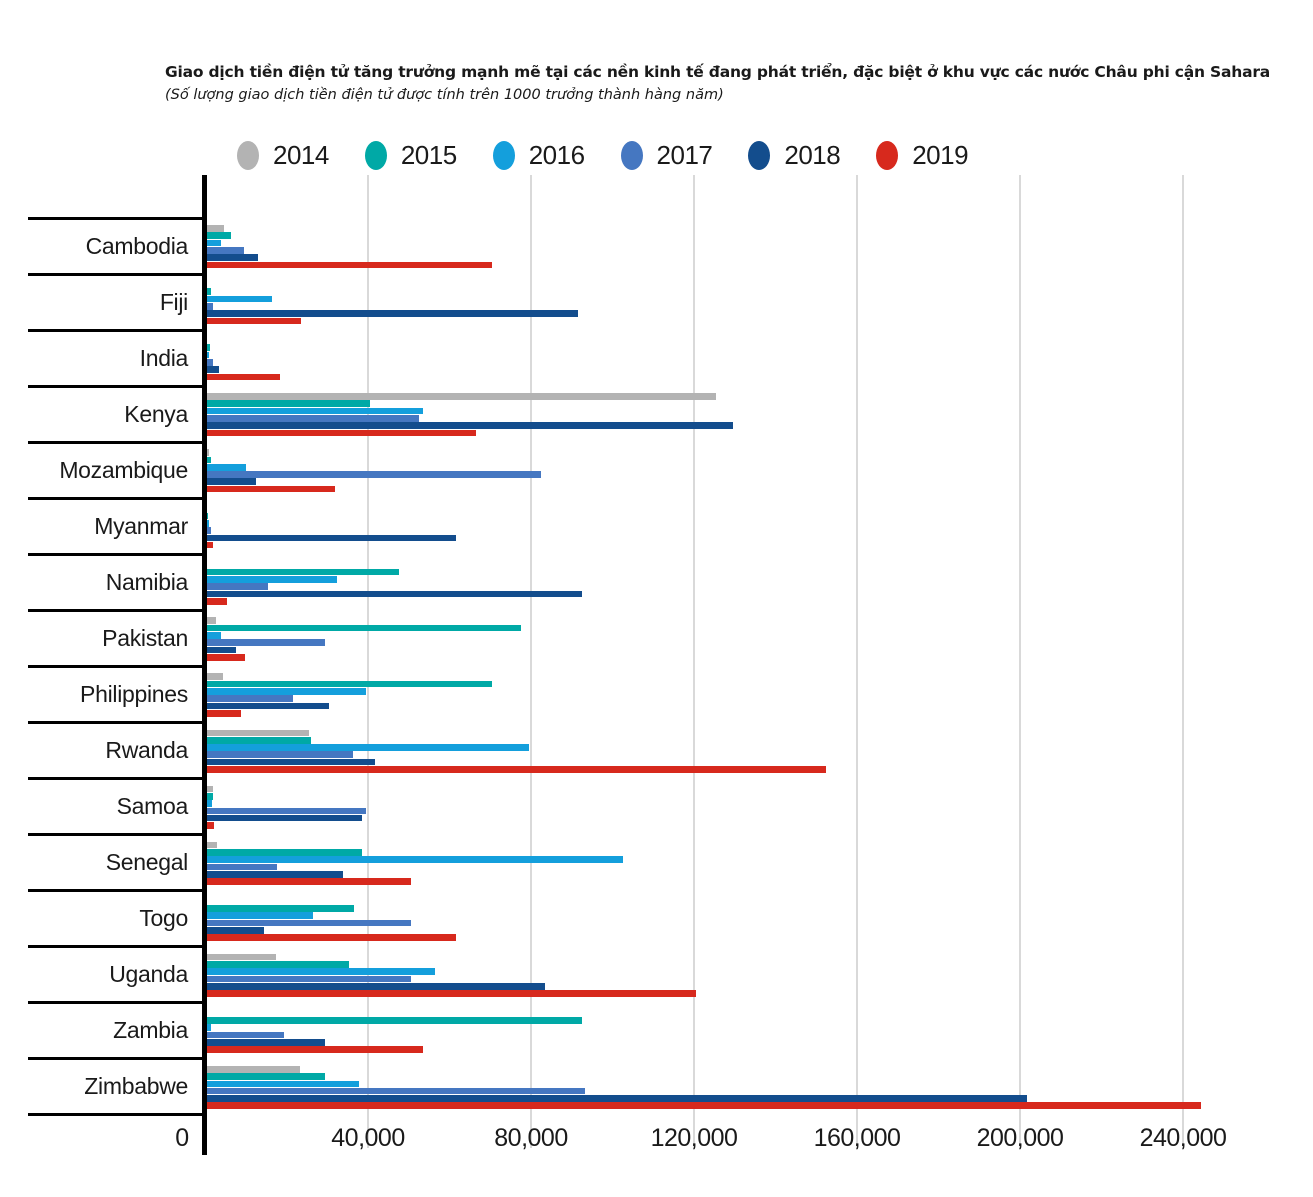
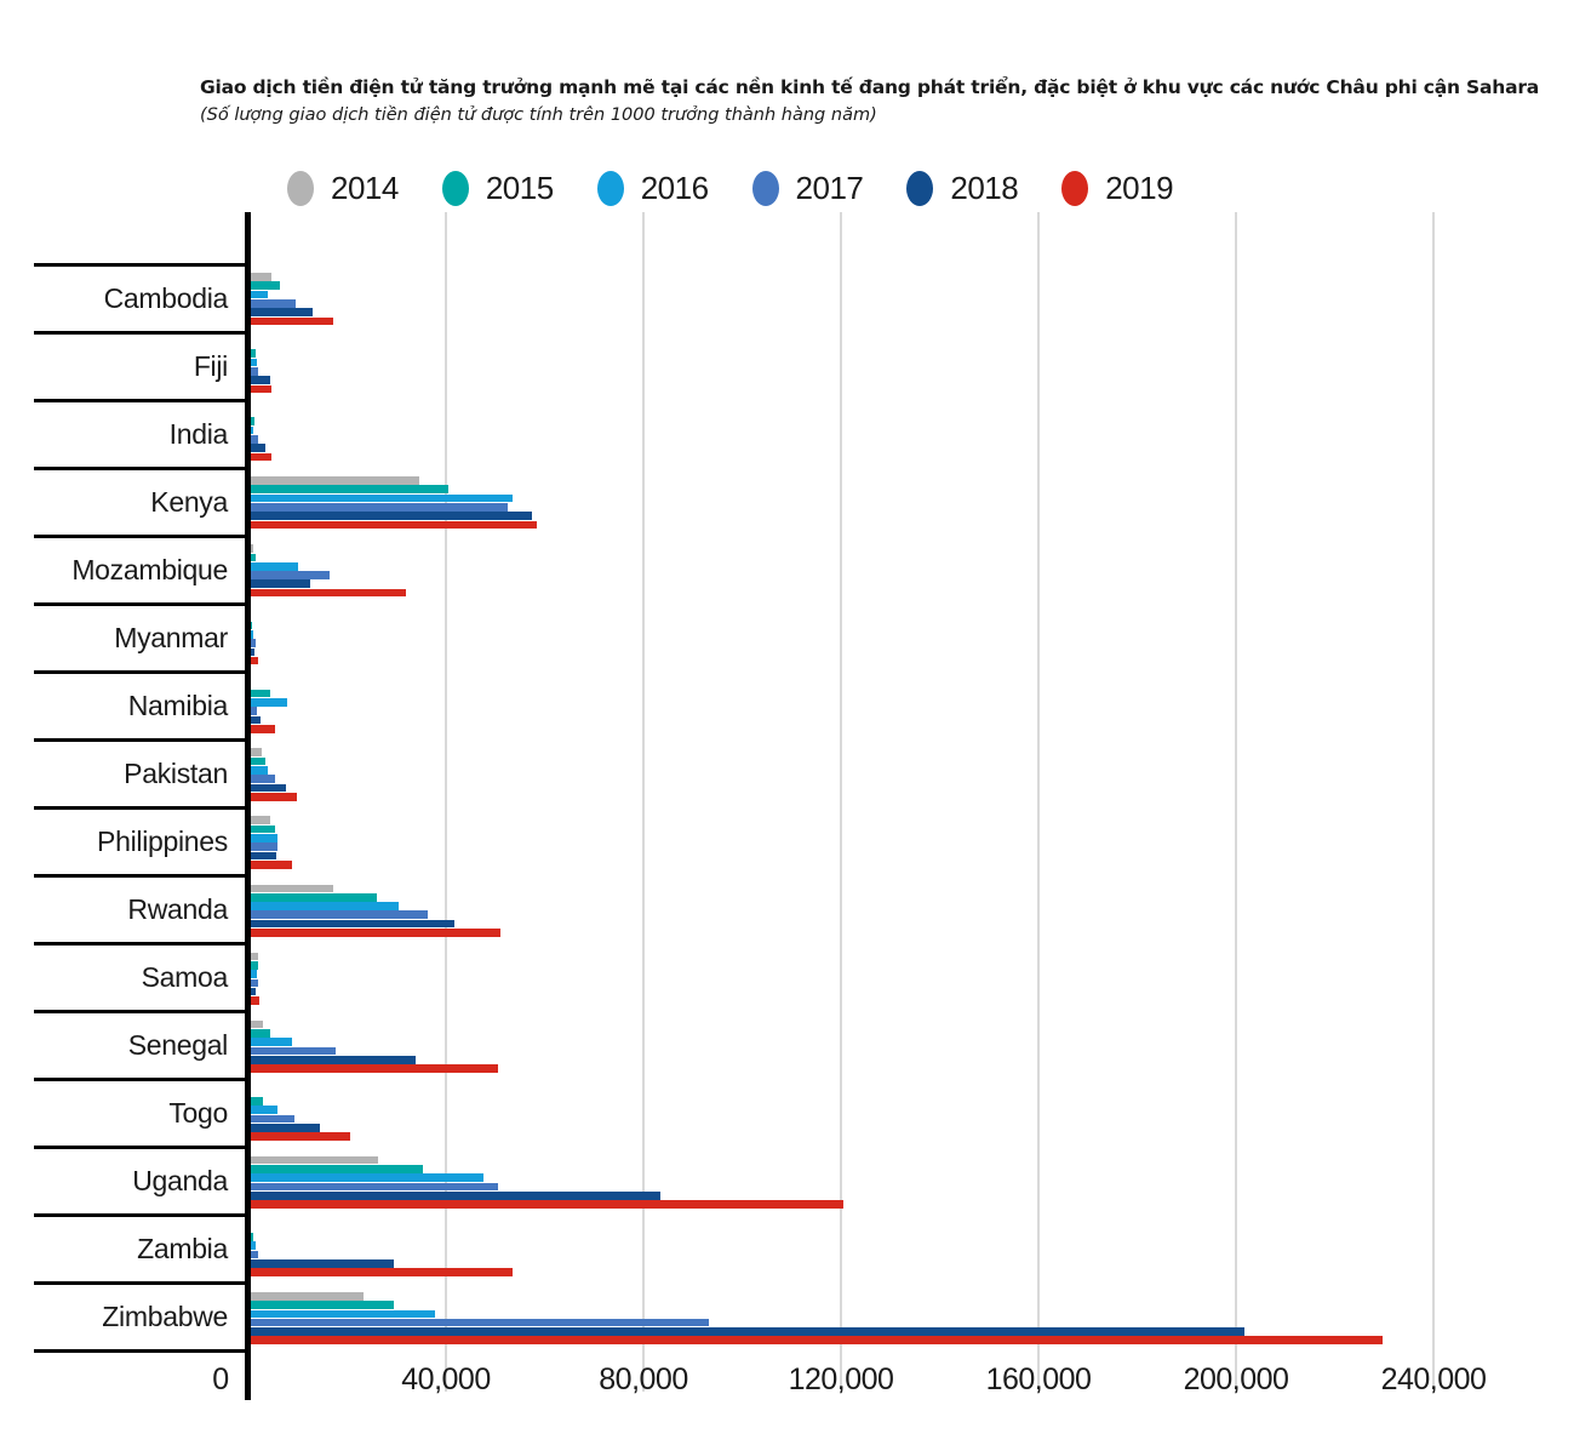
2019/Cambodia: 70000 -> 17000
2016/Fiji: 16000 -> 1000
2018/Fiji: 91000 -> 4000
2019/Fiji: 23000 -> 4000
2019/India: 18000 -> 4000
2014/Kenya: 125000 -> 34000
2018/Kenya: 129000 -> 57000
2019/Kenya: 66000 -> 58000
2017/Mozambique: 82000 -> 16000
2018/Myanmar: 61000 -> 1000
2015/Namibia: 47000 -> 4000
2016/Namibia: 32000 -> 7000
2017/Namibia: 15000 -> 1000
2018/Namibia: 92000 -> 2000
2015/Pakistan: 77000 -> 3000
2017/Pakistan: 29000 -> 5000
2015/Philippines: 70000 -> 5000
2016/Philippines: 39000 -> 5000
2017/Philippines: 21000 -> 5000
2018/Philippines: 30000 -> 5000
2014/Rwanda: 25000 -> 17000
2016/Rwanda: 79000 -> 30000
2019/Rwanda: 152000 -> 50000
2017/Samoa: 39000 -> 2000
2018/Samoa: 38000 -> 1000
2015/Senegal: 38000 -> 4000
2016/Senegal: 102000 -> 8000
2015/Togo: 36000 -> 2000
2016/Togo: 26000 -> 5000
2017/Togo: 50000 -> 9000
2019/Togo: 61000 -> 20000
2014/Uganda: 17000 -> 26000
2016/Uganda: 56000 -> 47000
2015/Zambia: 92000 -> 1000
2017/Zambia: 19000 -> 1000
2019/Zimbabwe: 244000 -> 229000
